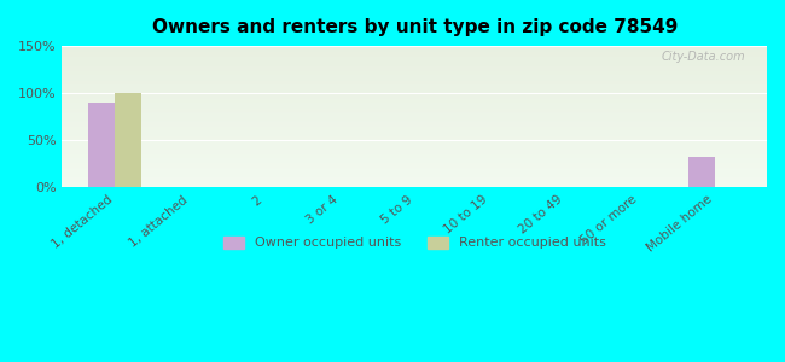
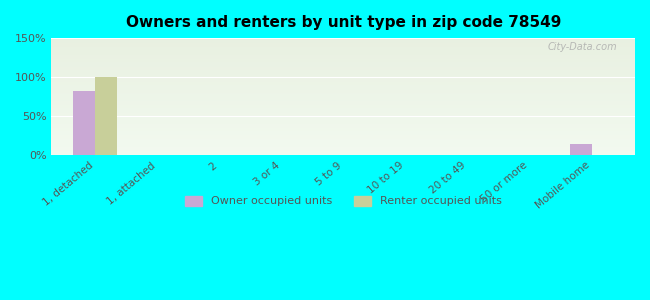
Owner occupied units/1, detached: 90% -> 83%
Owner occupied units/Mobile home: 32% -> 15%
